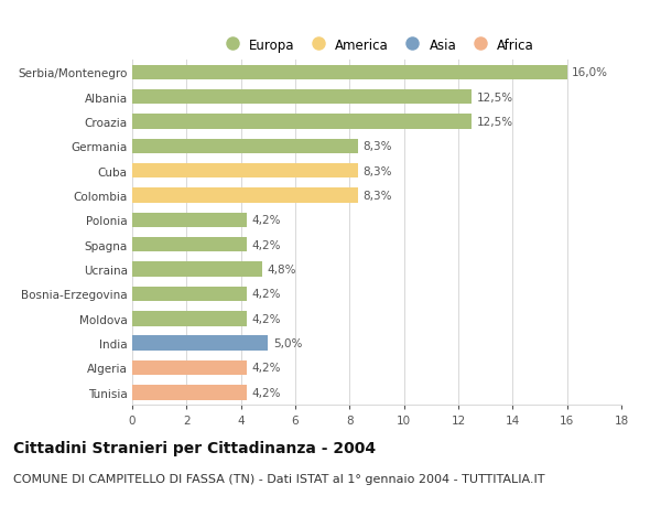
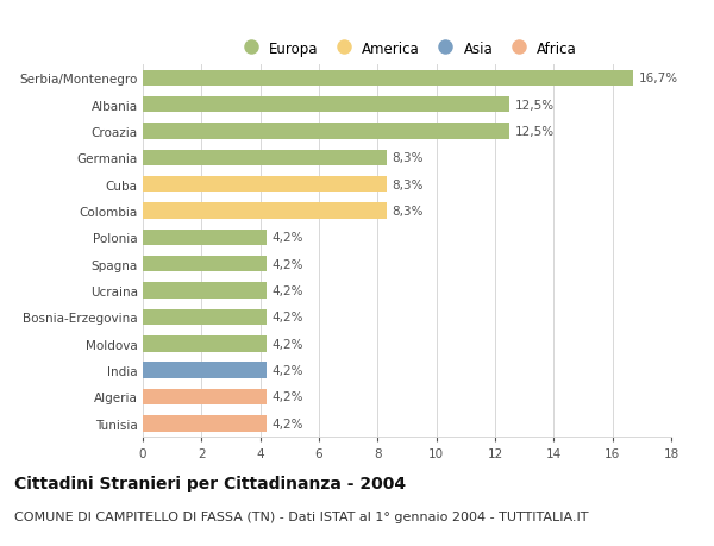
Serbia/Montenegro: 16,0% -> 16,7%
Ucraina: 4,8% -> 4,2%
India: 5,0% -> 4,2%
